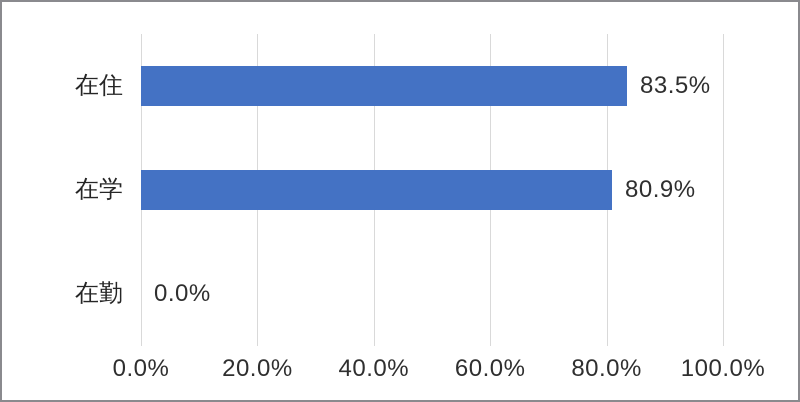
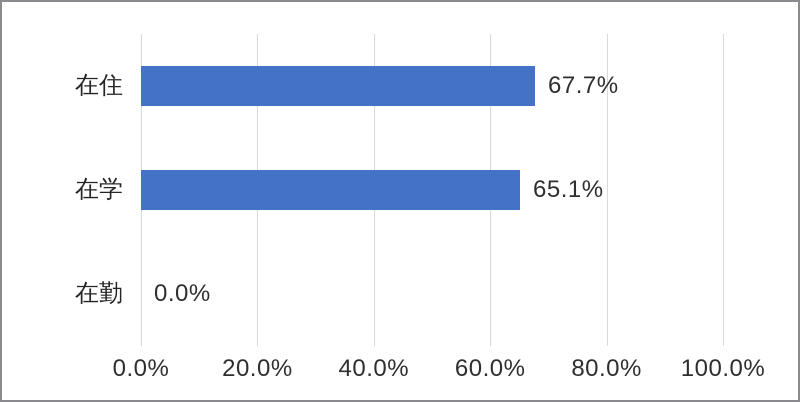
在住: 83.5% -> 67.7%
在学: 80.9% -> 65.1%
